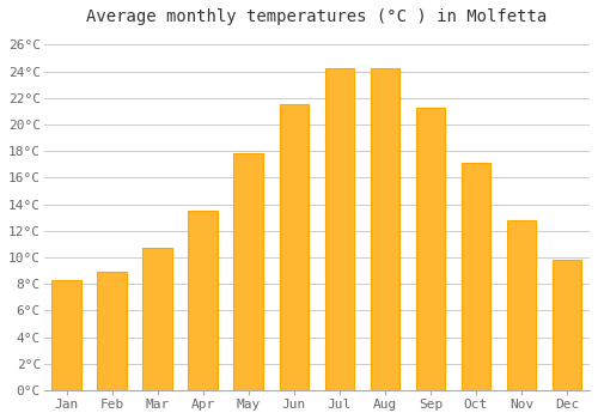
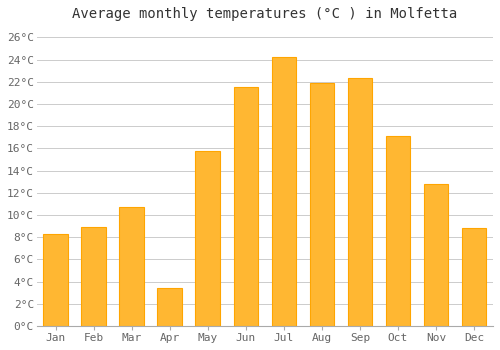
Apr: 13.5°C -> 3.4°C
May: 17.8°C -> 15.8°C
Aug: 24.2°C -> 21.9°C
Sep: 21.3°C -> 22.3°C
Dec: 9.8°C -> 8.8°C
